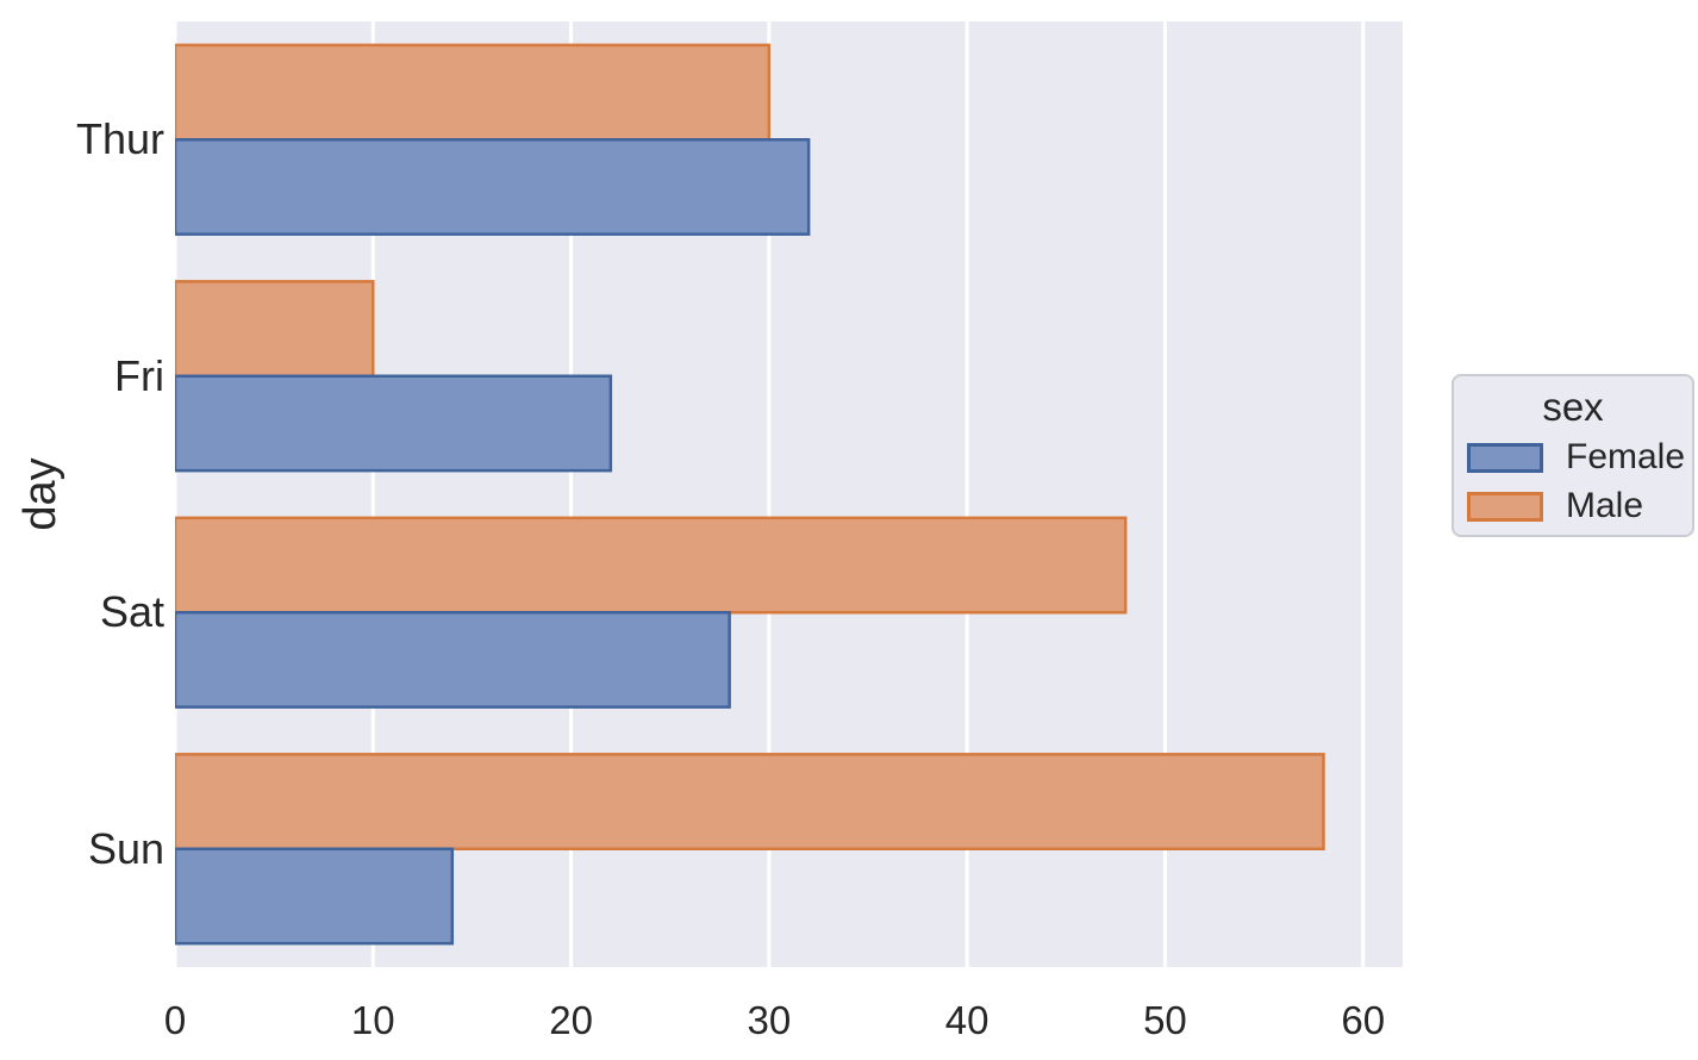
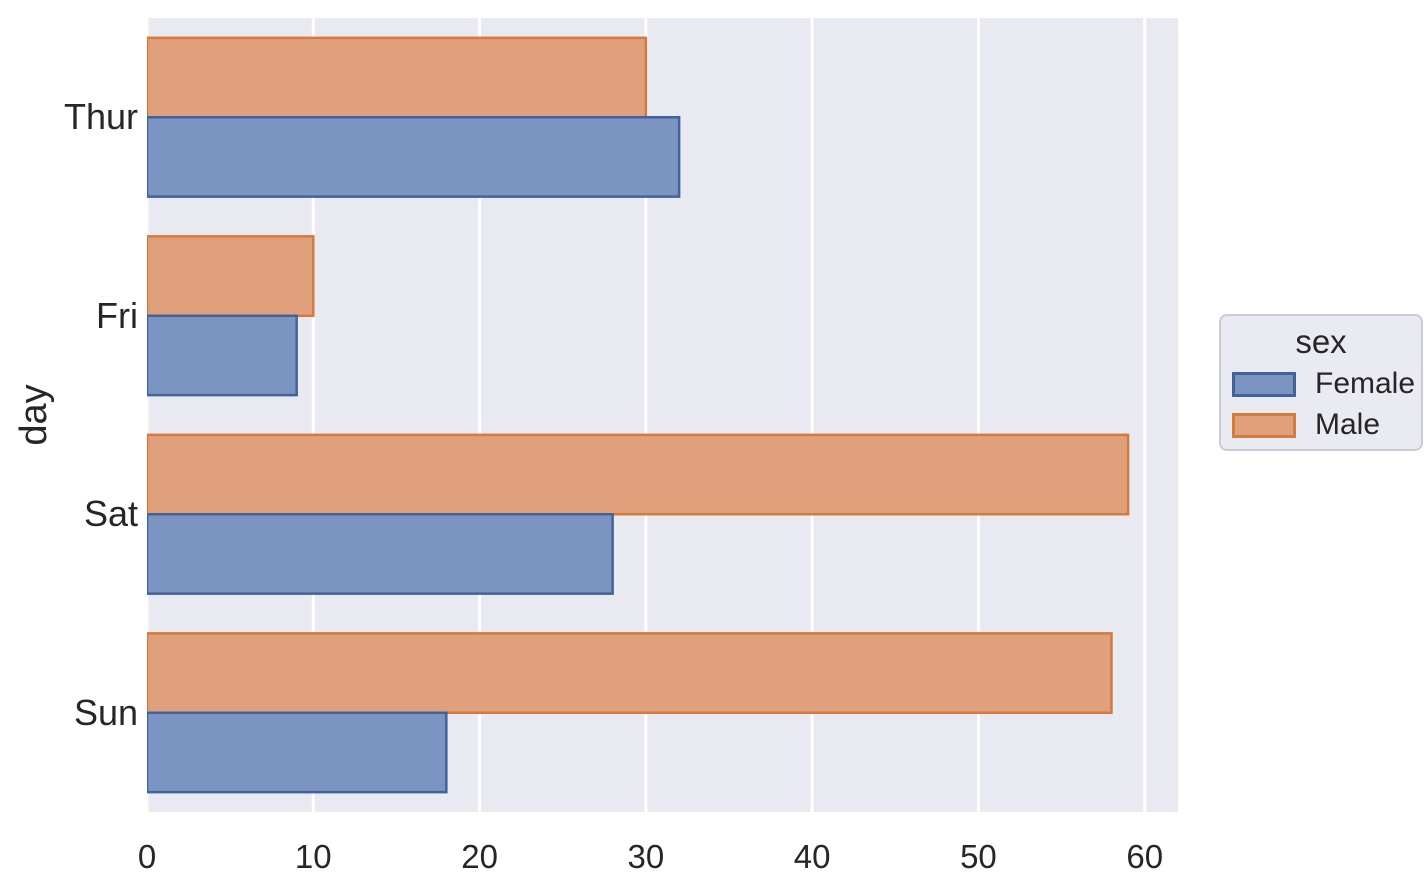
Female/Fri: 22 -> 9
Male/Sat: 48 -> 59
Female/Sun: 14 -> 18
